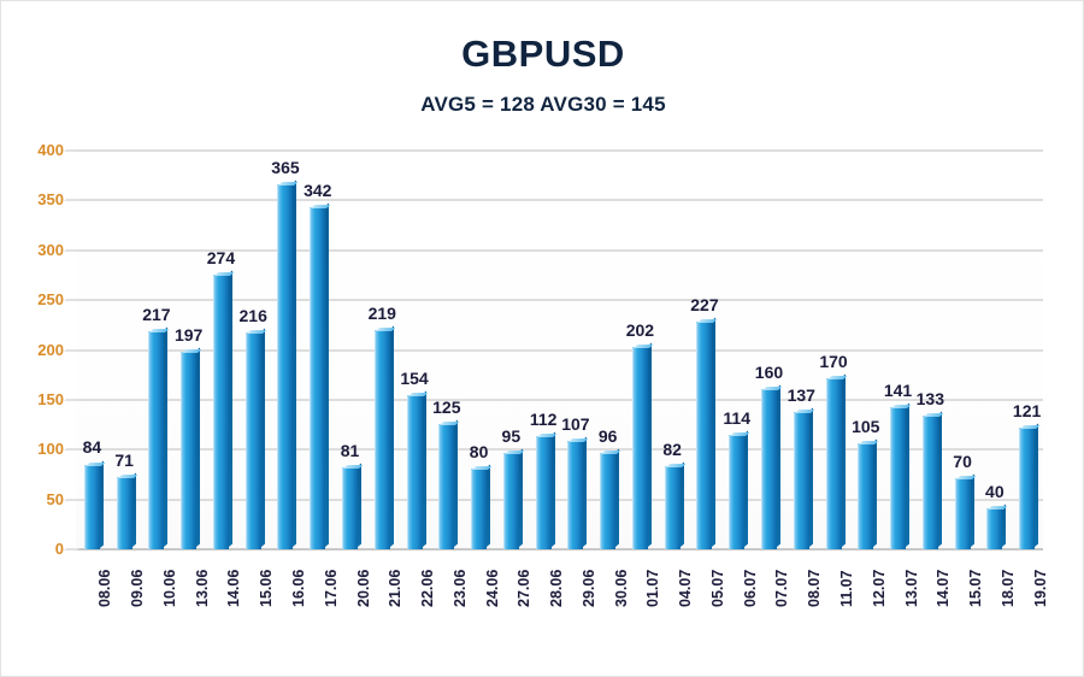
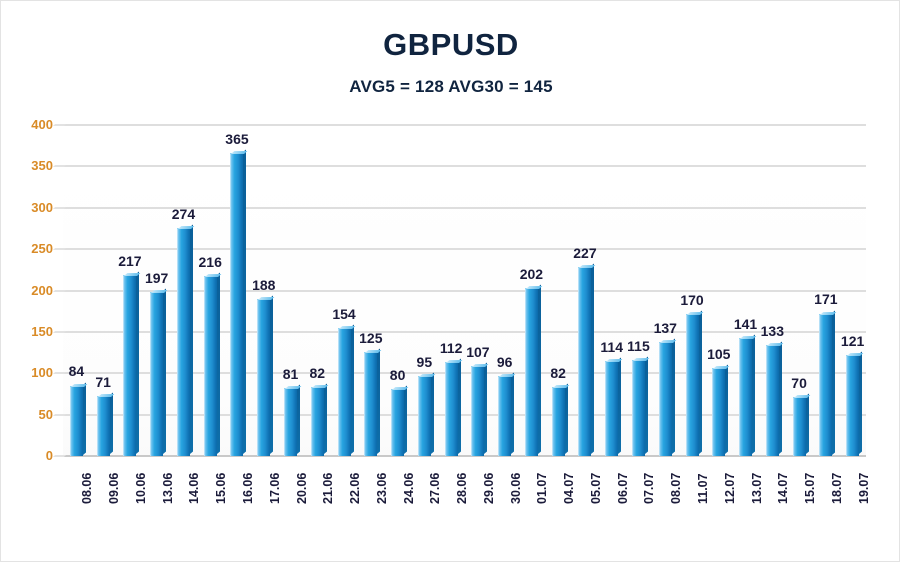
17.06: 342 -> 188
21.06: 219 -> 82
07.07: 160 -> 115
18.07: 40 -> 171
